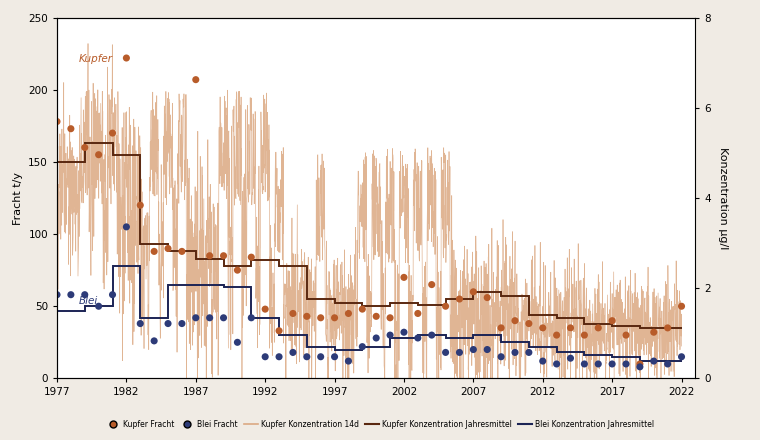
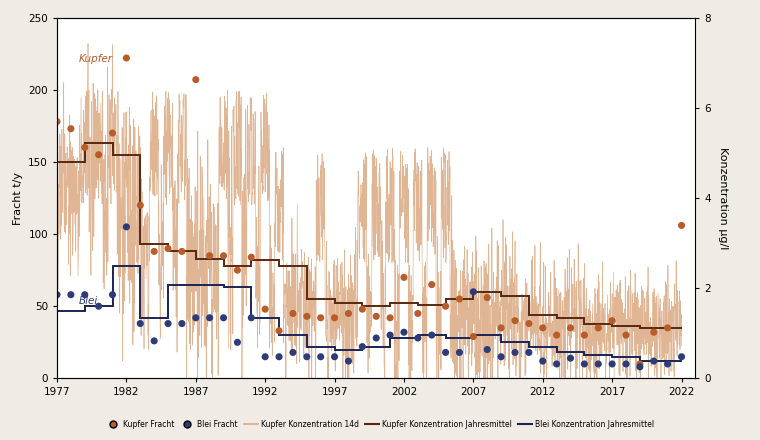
Kupfer Fracht/2007: 60 -> 29
Blei Fracht/2007: 20 -> 60
Kupfer Fracht/2022: 50 -> 106
